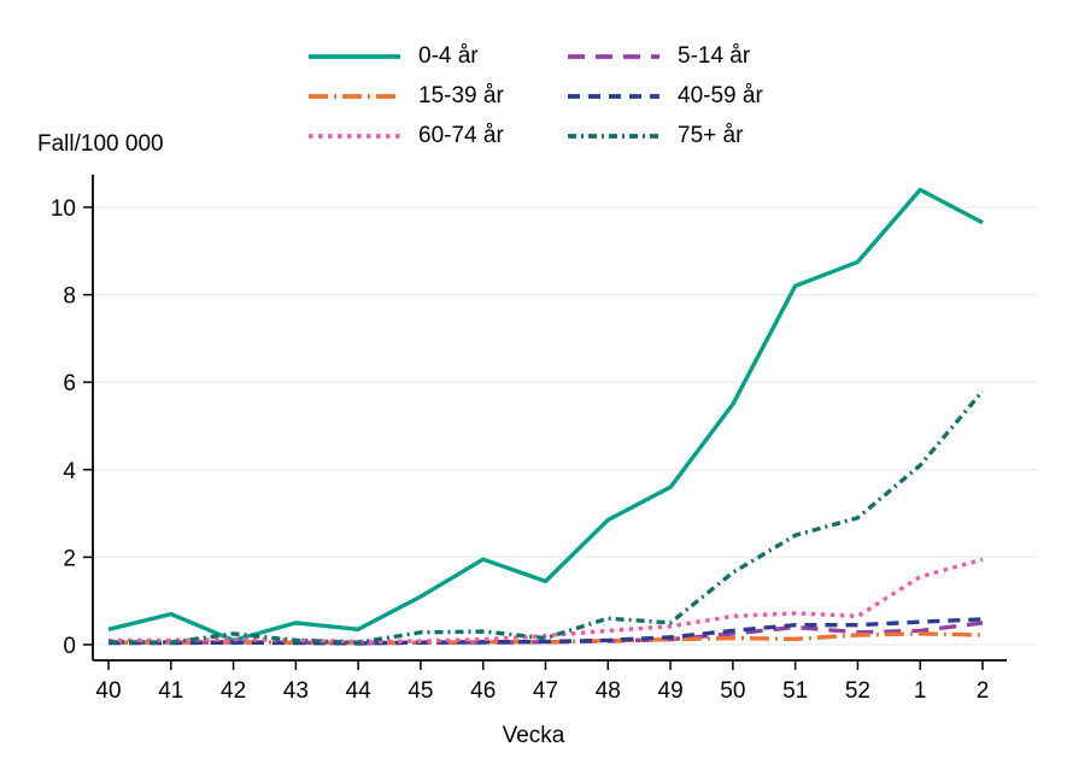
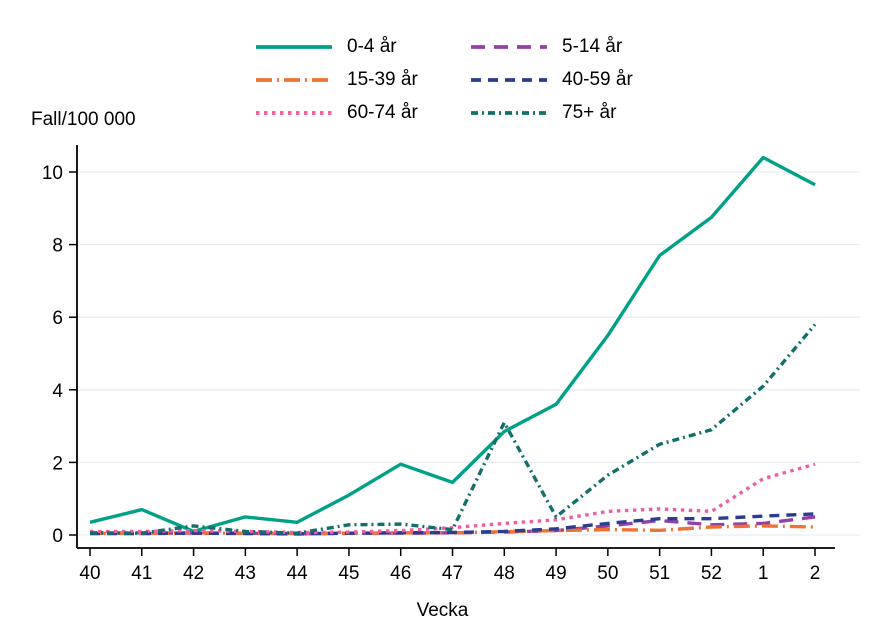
75+ år/48: 0.6 -> 3.1
0-4 år/51: 8.2 -> 7.7
